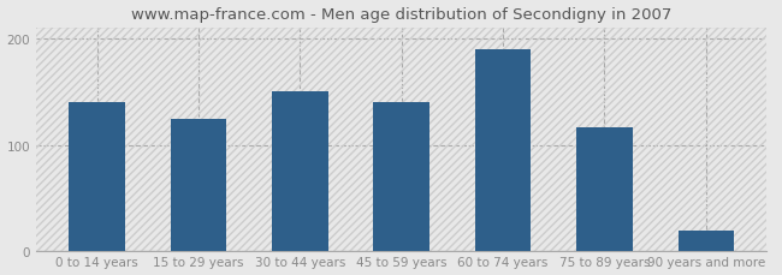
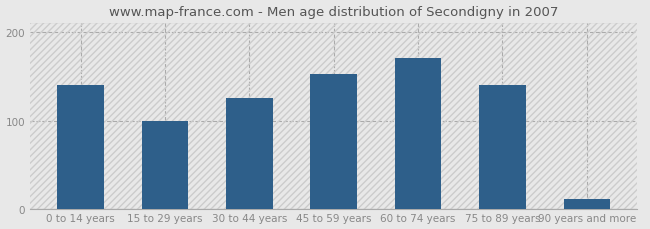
15 to 29 years: 124 -> 100
30 to 44 years: 150 -> 125
45 to 59 years: 140 -> 152
60 to 74 years: 190 -> 170
75 to 89 years: 116 -> 140
90 years and more: 20 -> 12
